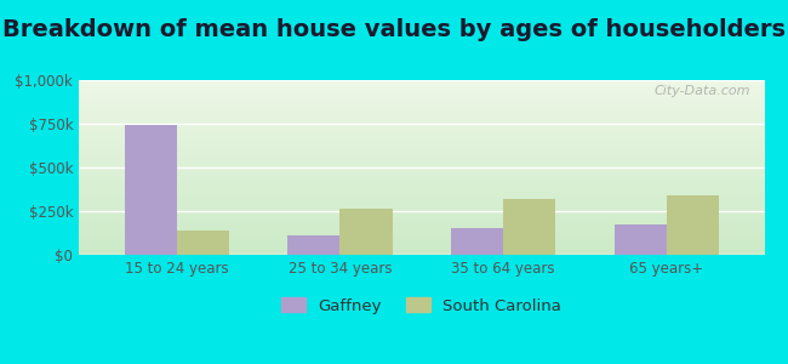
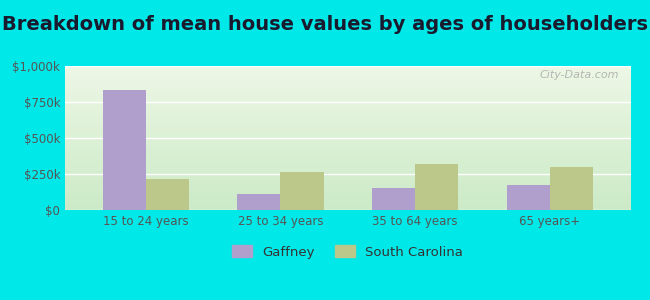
Gaffney/15 to 24 years: $740k -> $830k
South Carolina/15 to 24 years: $140k -> $220k
South Carolina/65 years+: $340k -> $300k
